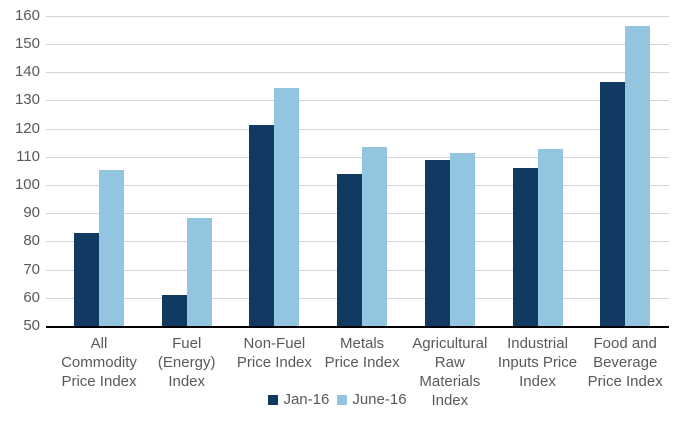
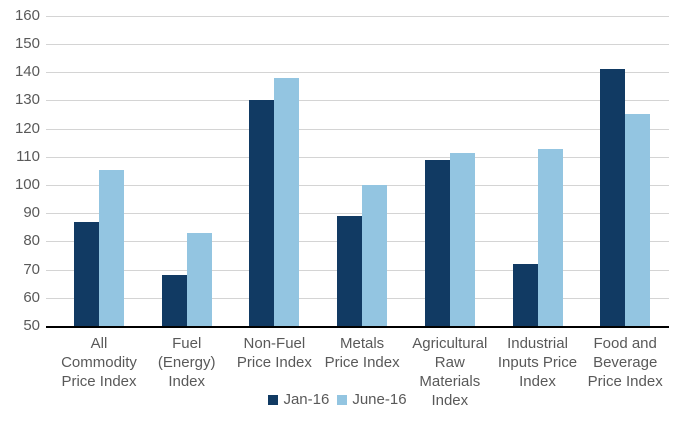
Jan-16/All Commodity Price Index: 83 -> 87
Jan-16/Fuel (Energy) Index: 61 -> 68
June-16/Fuel (Energy) Index: 88 -> 83
Jan-16/Non-Fuel Price Index: 121 -> 130
June-16/Non-Fuel Price Index: 134 -> 138
Jan-16/Metals Price Index: 104 -> 89
June-16/Metals Price Index: 113 -> 100
Jan-16/Industrial Inputs Price Index: 106 -> 72
Jan-16/Food and Beverage Price Index: 136 -> 141
June-16/Food and Beverage Price Index: 156 -> 125
